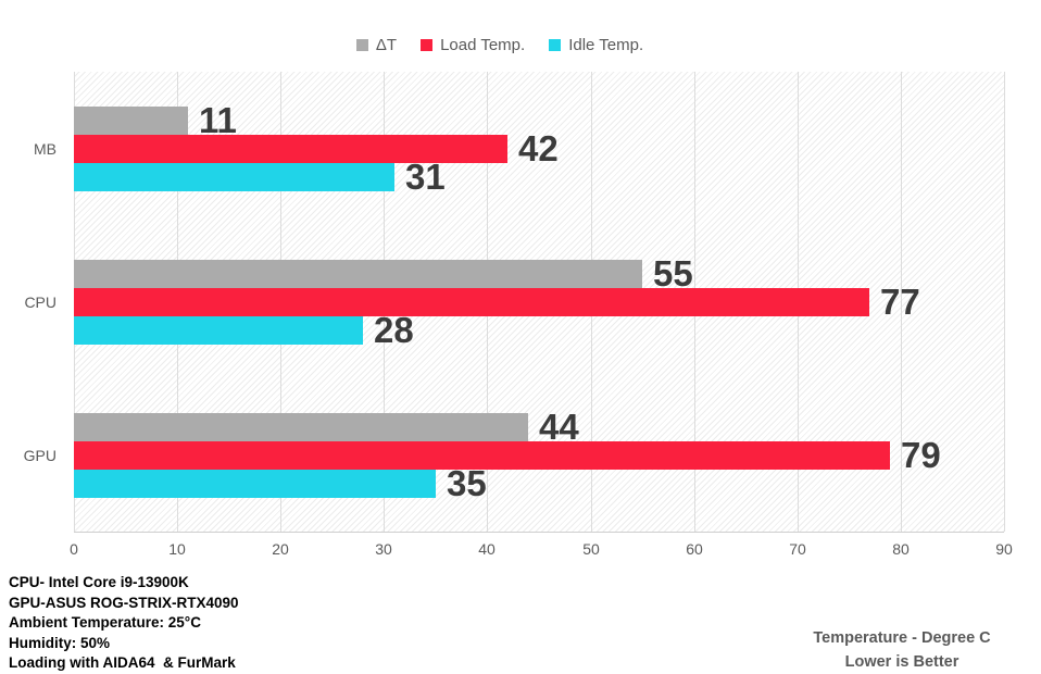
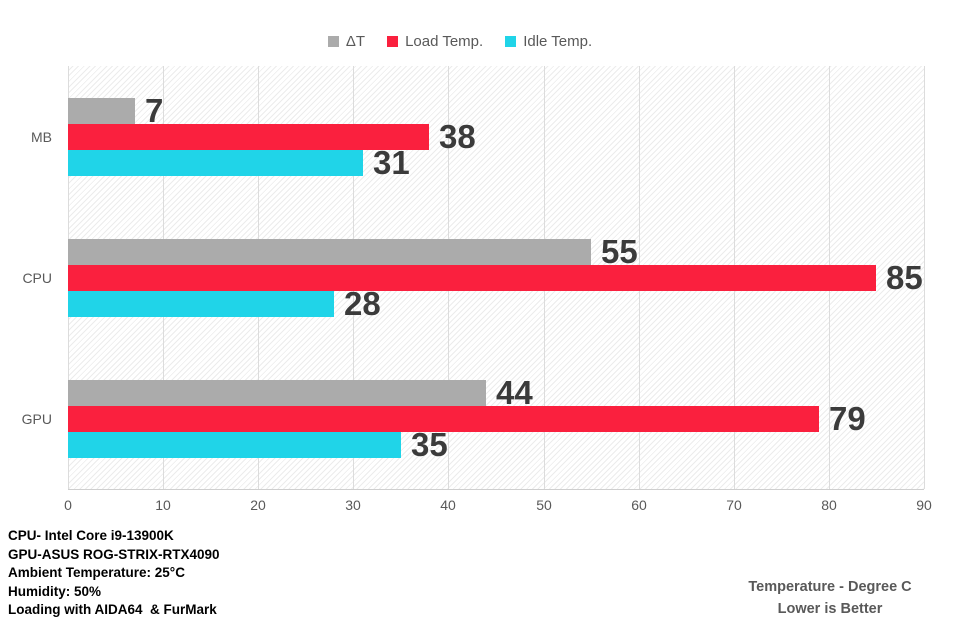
ΔT/MB: 11 -> 7
Load Temp./MB: 42 -> 38
Load Temp./CPU: 77 -> 85
